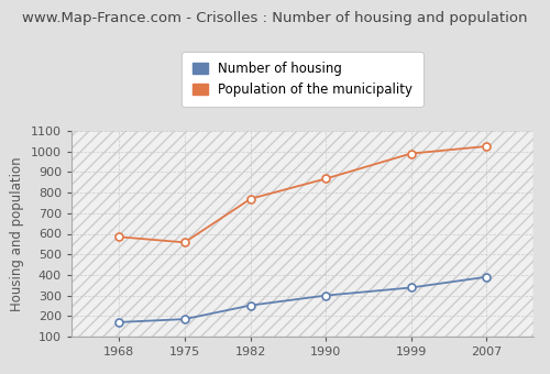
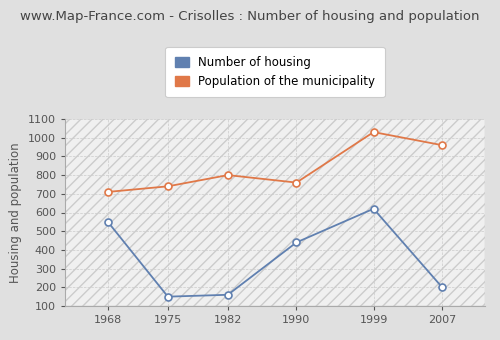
Number of housing/1968: 170 -> 550
Population of the municipality/1968: 580 -> 710
Number of housing/1975: 180 -> 150
Population of the municipality/1975: 560 -> 740
Number of housing/1982: 250 -> 160
Population of the municipality/1982: 770 -> 800
Number of housing/1990: 300 -> 440
Population of the municipality/1990: 870 -> 760
Number of housing/1999: 340 -> 620
Population of the municipality/1999: 990 -> 1030
Number of housing/2007: 390 -> 200
Population of the municipality/2007: 1020 -> 960
